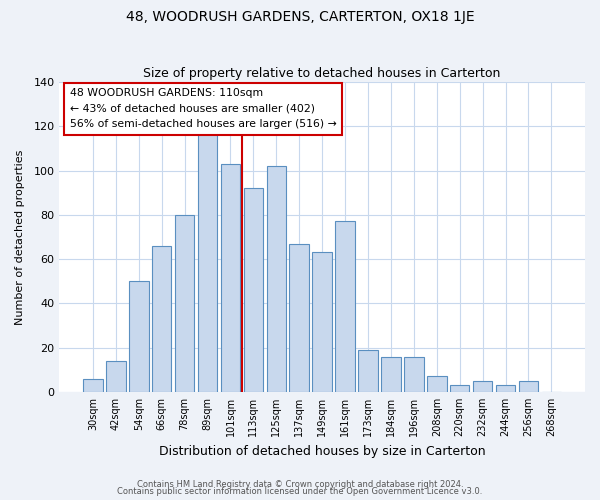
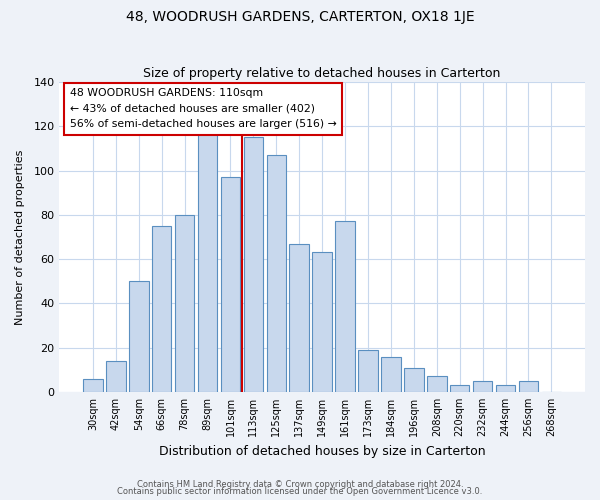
66sqm: 66 -> 75
101sqm: 103 -> 97
113sqm: 92 -> 115
125sqm: 102 -> 107
196sqm: 16 -> 11
